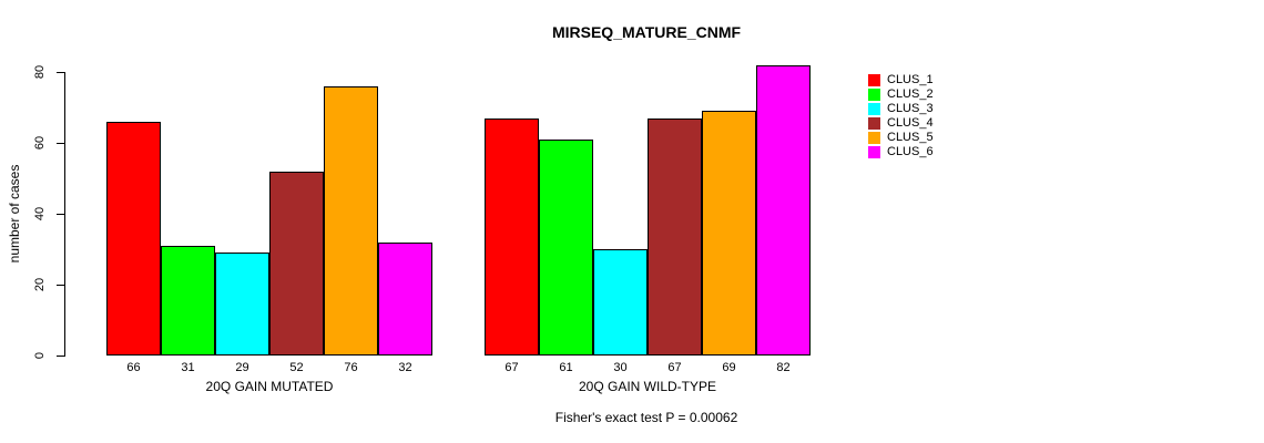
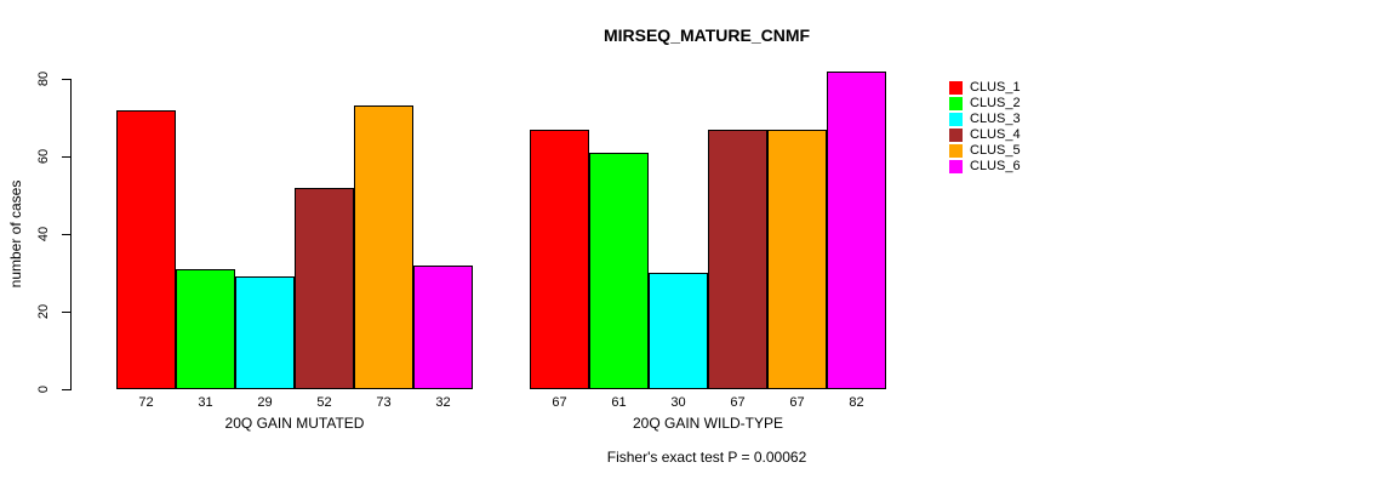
CLUS_1/20Q GAIN MUTATED: 66 -> 72
CLUS_5/20Q GAIN MUTATED: 76 -> 73
CLUS_5/20Q GAIN WILD-TYPE: 69 -> 67
